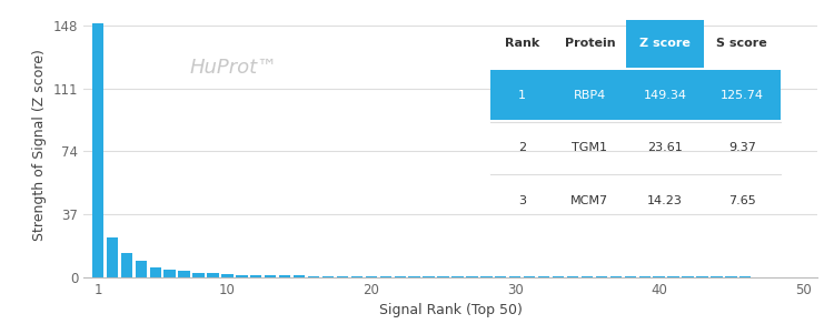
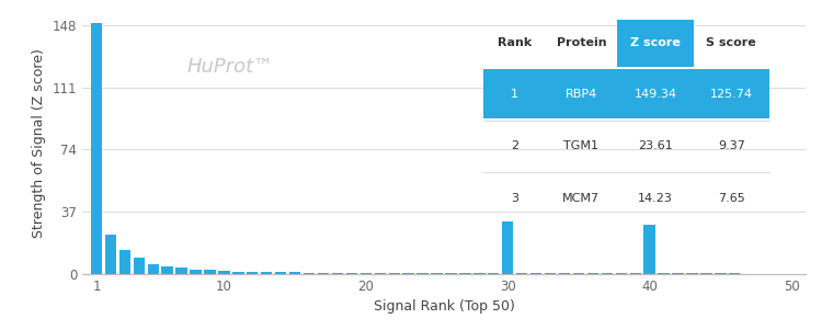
30: 0 -> 31
40: 0 -> 29
